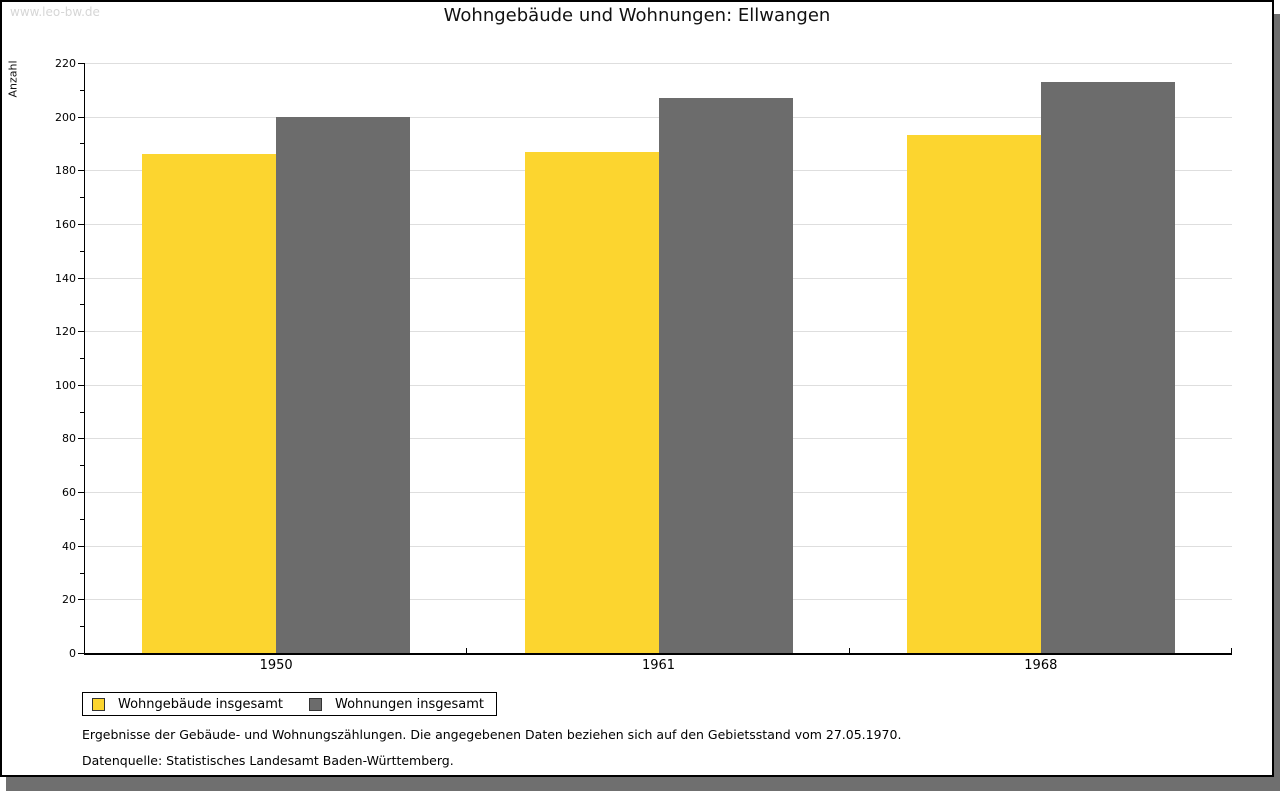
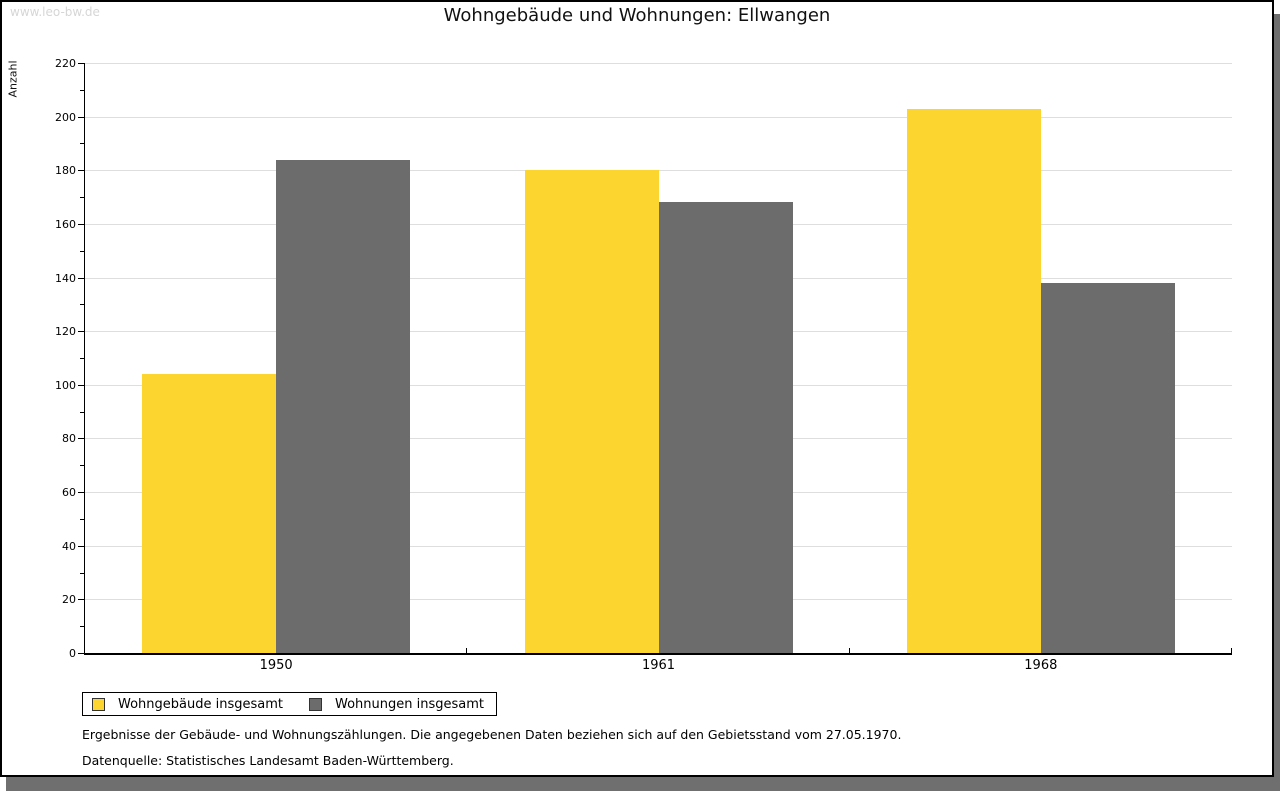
Wohngebäude insgesamt/1950: 186 -> 104
Wohnungen insgesamt/1950: 200 -> 184
Wohngebäude insgesamt/1961: 187 -> 180
Wohnungen insgesamt/1961: 207 -> 168
Wohngebäude insgesamt/1968: 193 -> 203
Wohnungen insgesamt/1968: 213 -> 138
